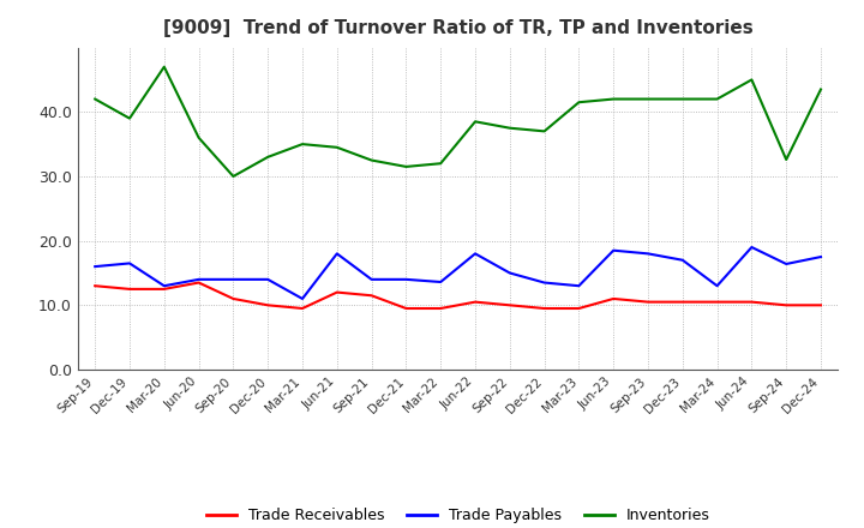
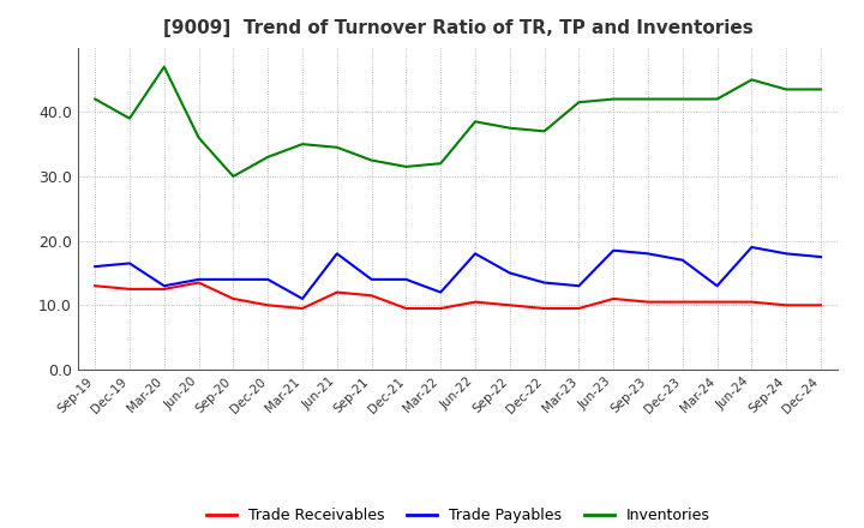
Trade Payables/Mar-22: 13.6 -> 12.0
Trade Payables/Sep-24: 16.4 -> 18.0
Inventories/Sep-24: 32.6 -> 43.5
